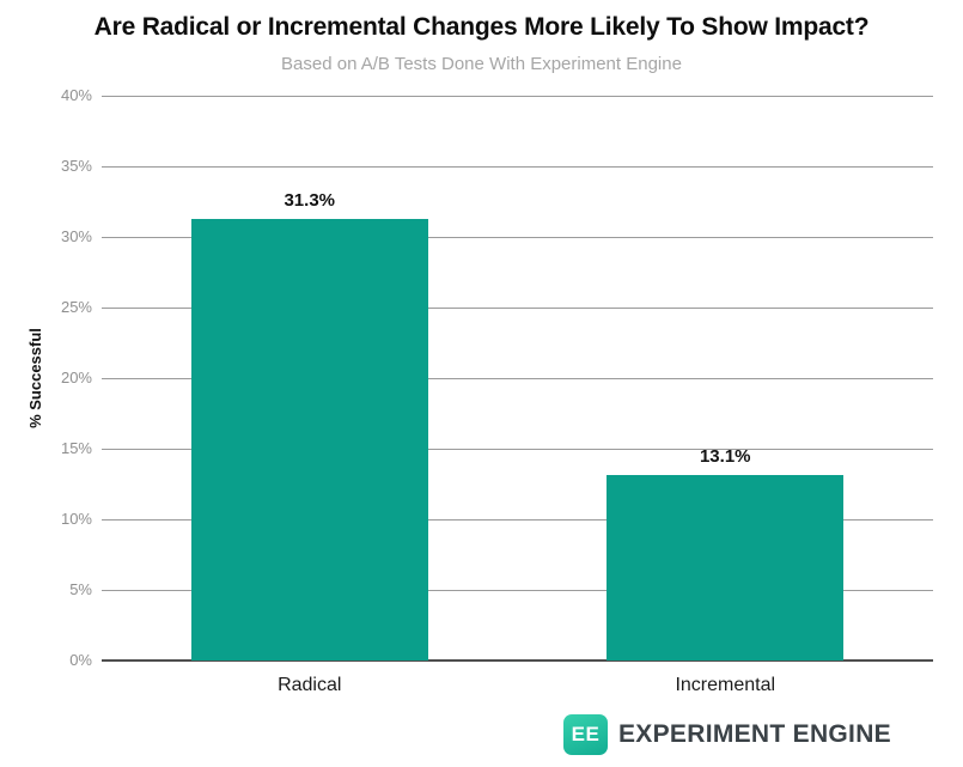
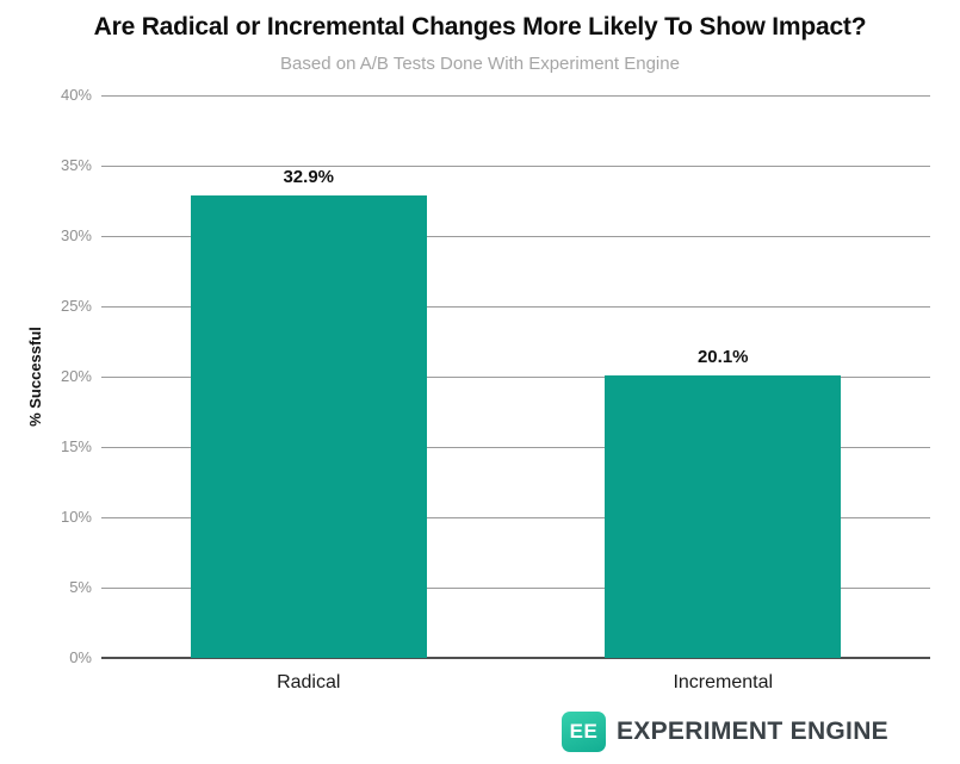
Radical: 31.3% -> 32.9%
Incremental: 13.1% -> 20.1%
